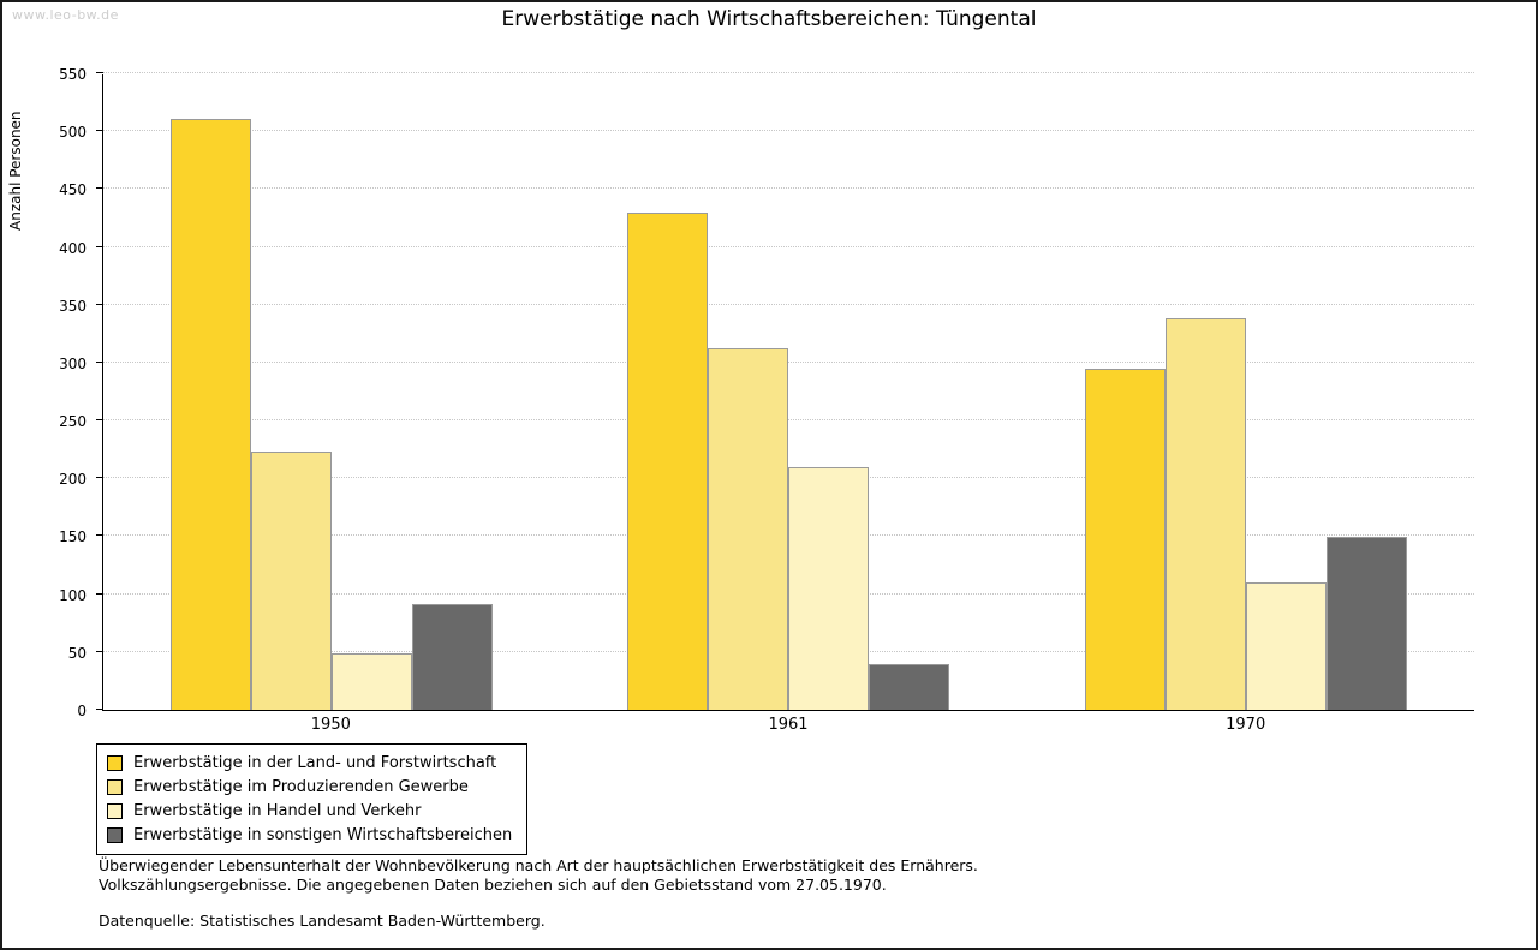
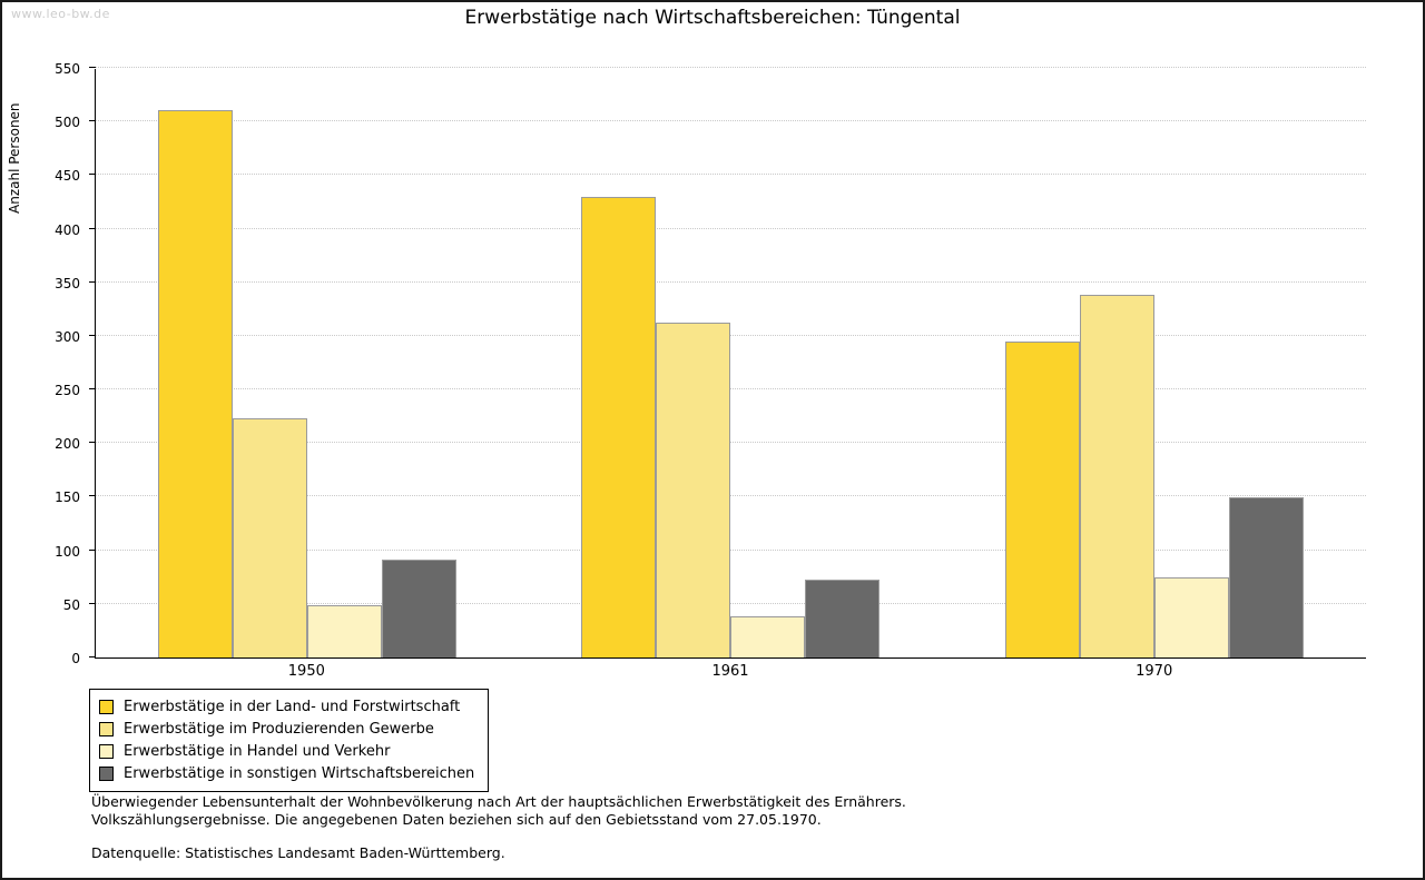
Erwerbstätige in Handel und Verkehr/1961: 210 -> 40
Erwerbstätige in sonstigen Wirtschaftsbereichen/1961: 40 -> 70
Erwerbstätige in Handel und Verkehr/1970: 110 -> 80
